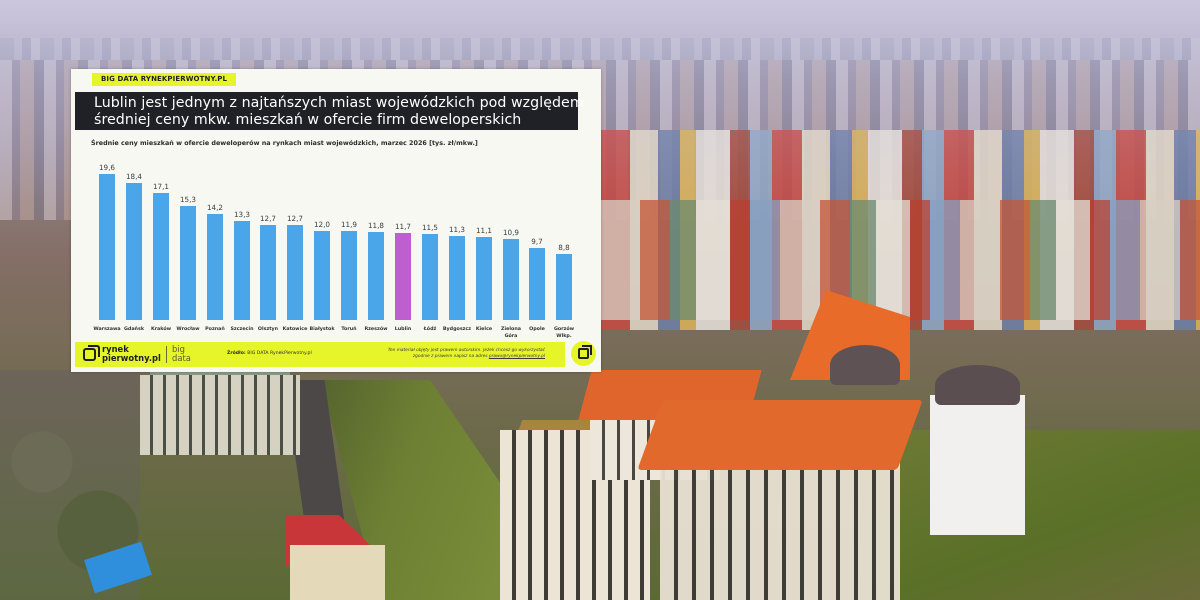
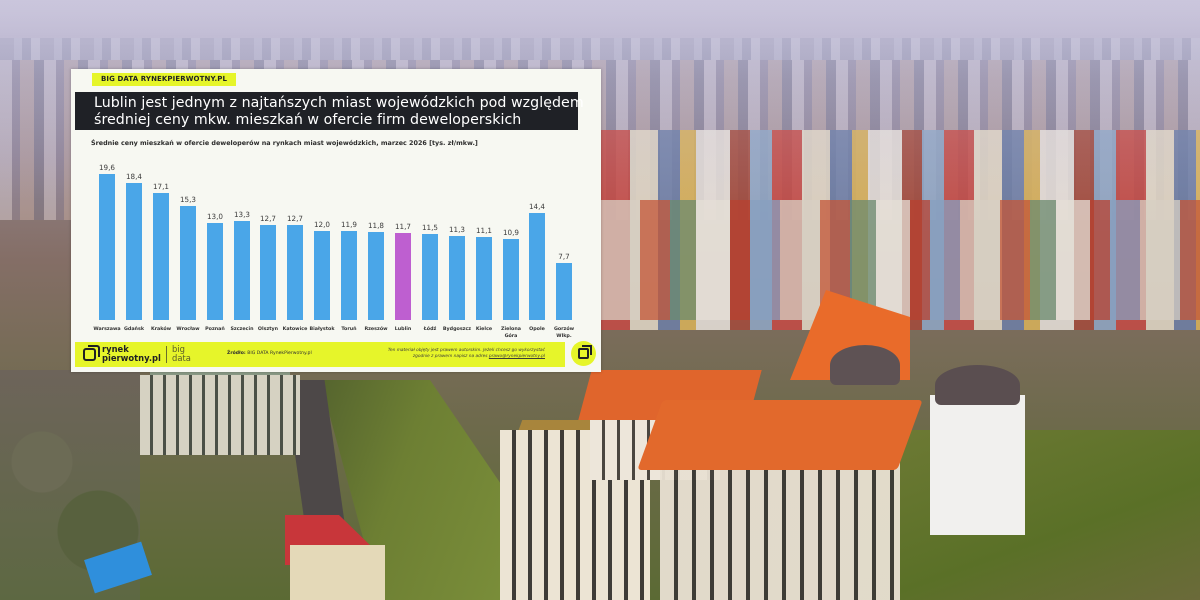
Poznań: 14,2 -> 13,0
Opole: 9,7 -> 14,4
Gorzów Wlkp.: 8,8 -> 7,7
